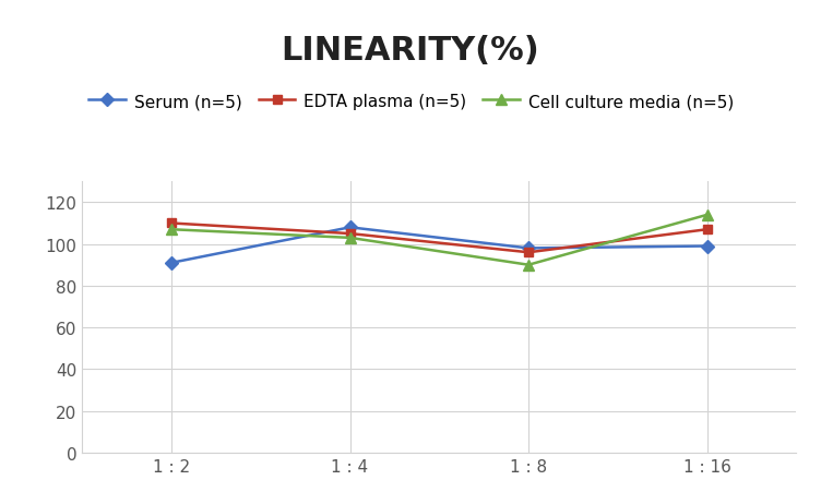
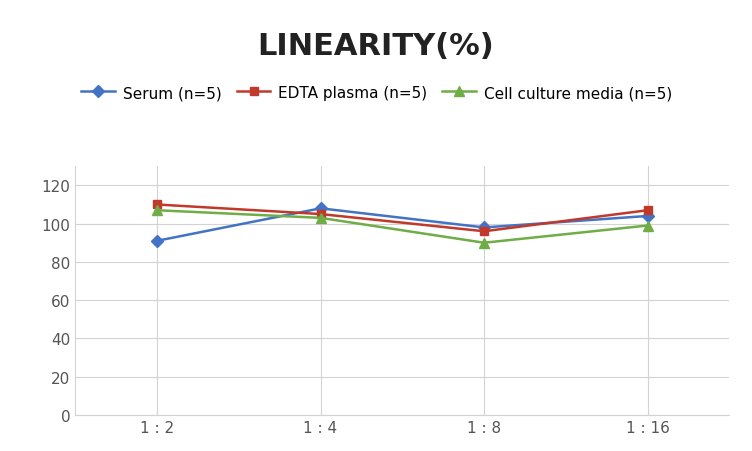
Serum (n=5)/1 : 16: 99 -> 104
Cell culture media (n=5)/1 : 16: 114 -> 99
